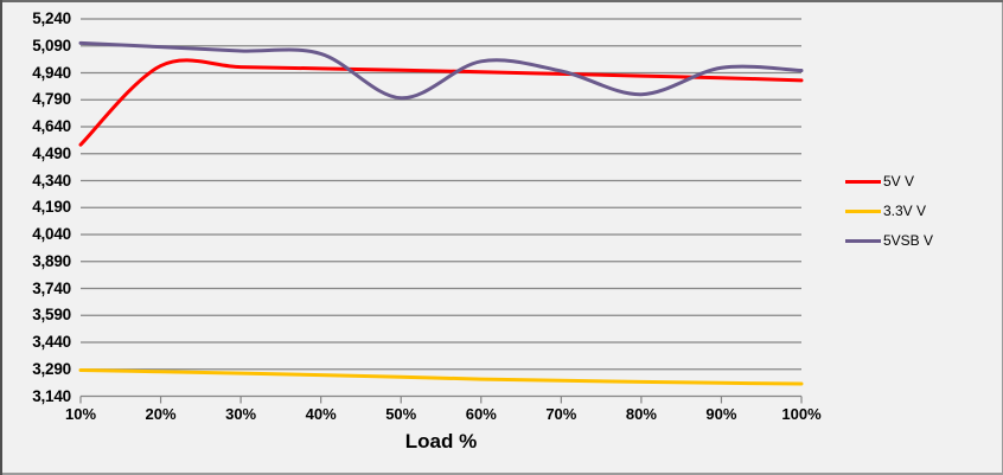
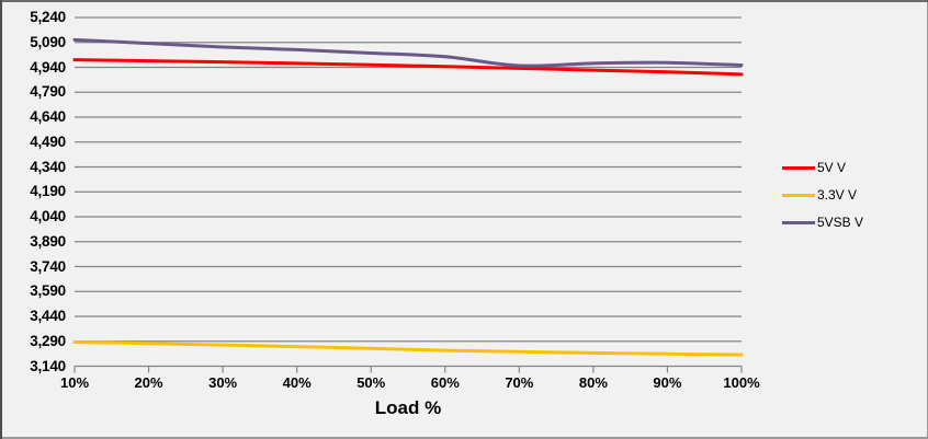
5V V/10%: 4540 -> 4980
5VSB V/50%: 4800 -> 5030
5VSB V/80%: 4820 -> 4960
